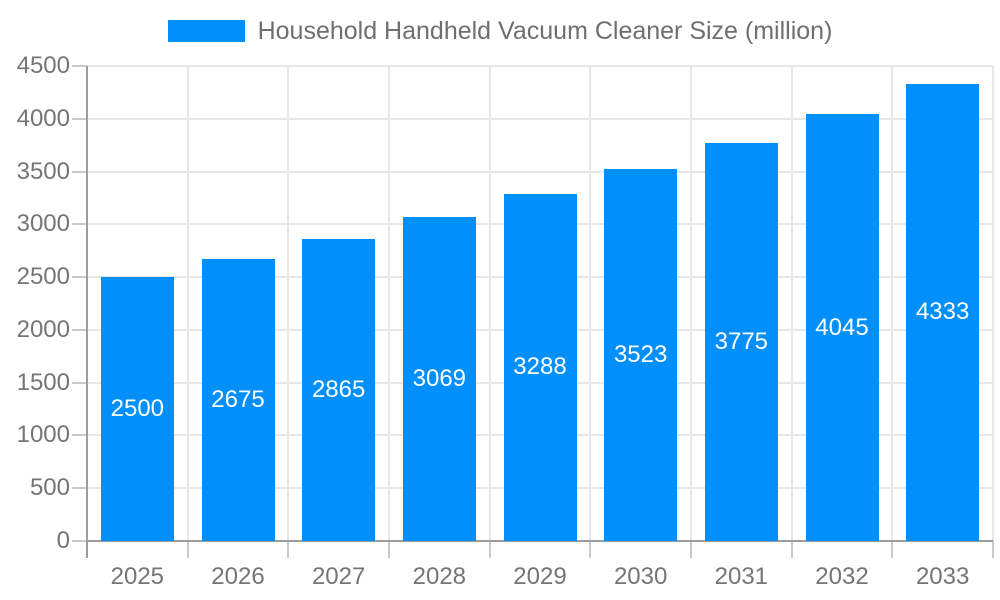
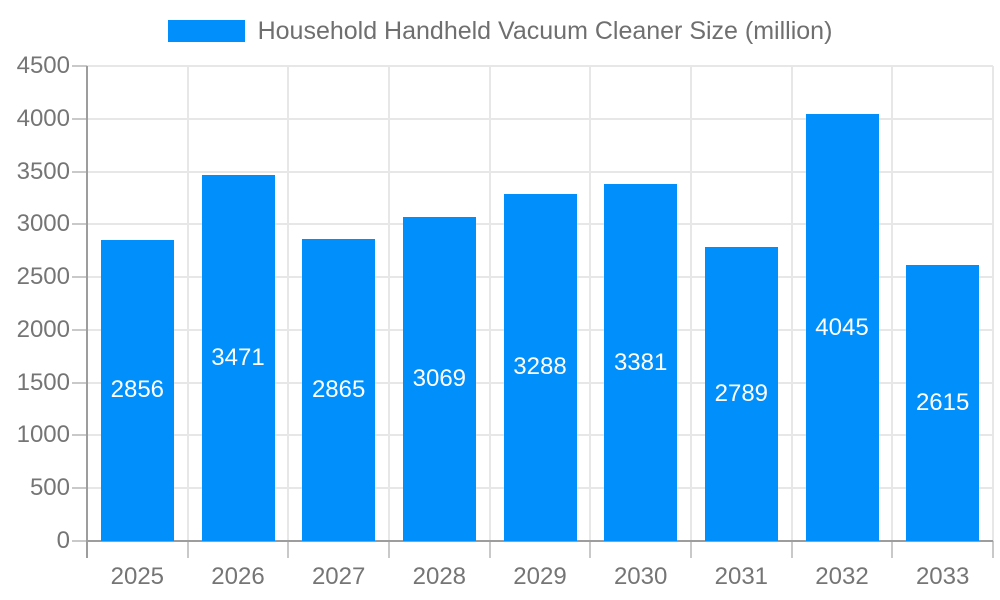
2025: 2500 -> 2856
2026: 2675 -> 3471
2030: 3523 -> 3381
2031: 3775 -> 2789
2033: 4333 -> 2615
